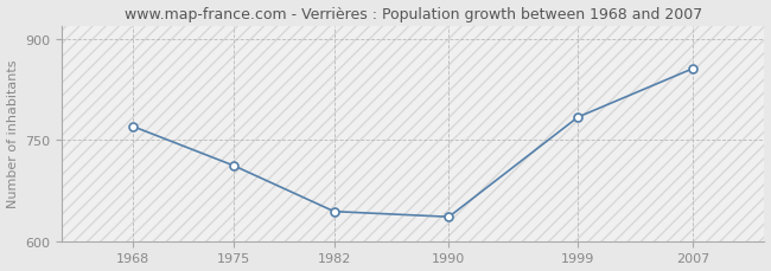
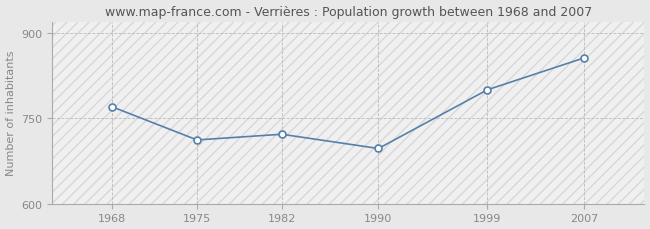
1982: 644 -> 722
1990: 636 -> 697
1999: 784 -> 800
